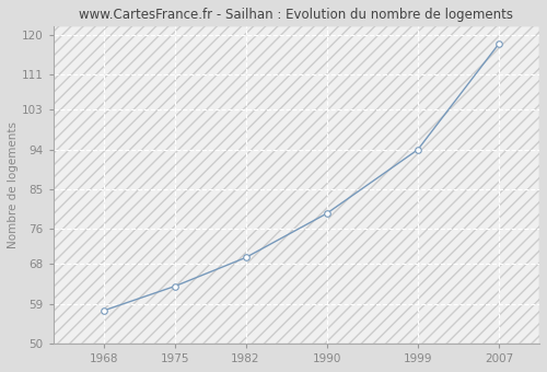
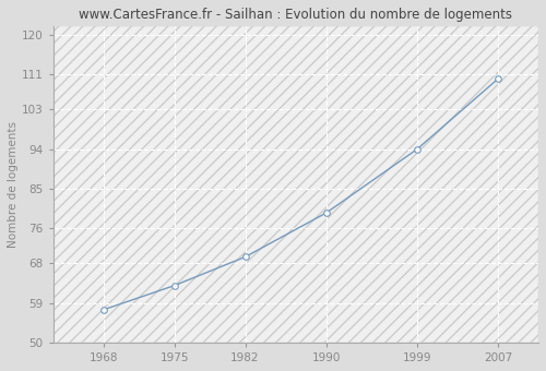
2007: 118.0 -> 110.0
